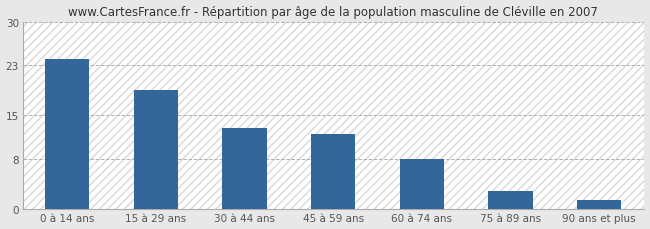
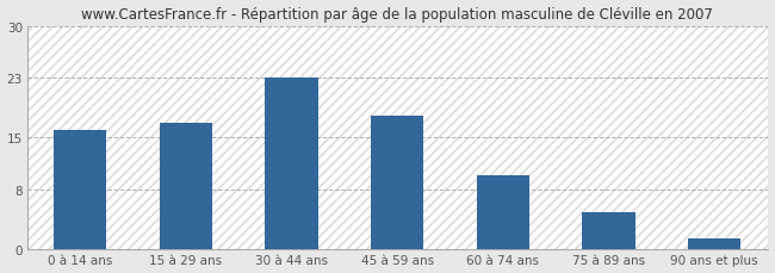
0 à 14 ans: 24.0 -> 16.0
15 à 29 ans: 19.0 -> 17.0
30 à 44 ans: 13.0 -> 23.0
45 à 59 ans: 12.0 -> 18.0
60 à 74 ans: 8.0 -> 10.0
75 à 89 ans: 3.0 -> 5.0
